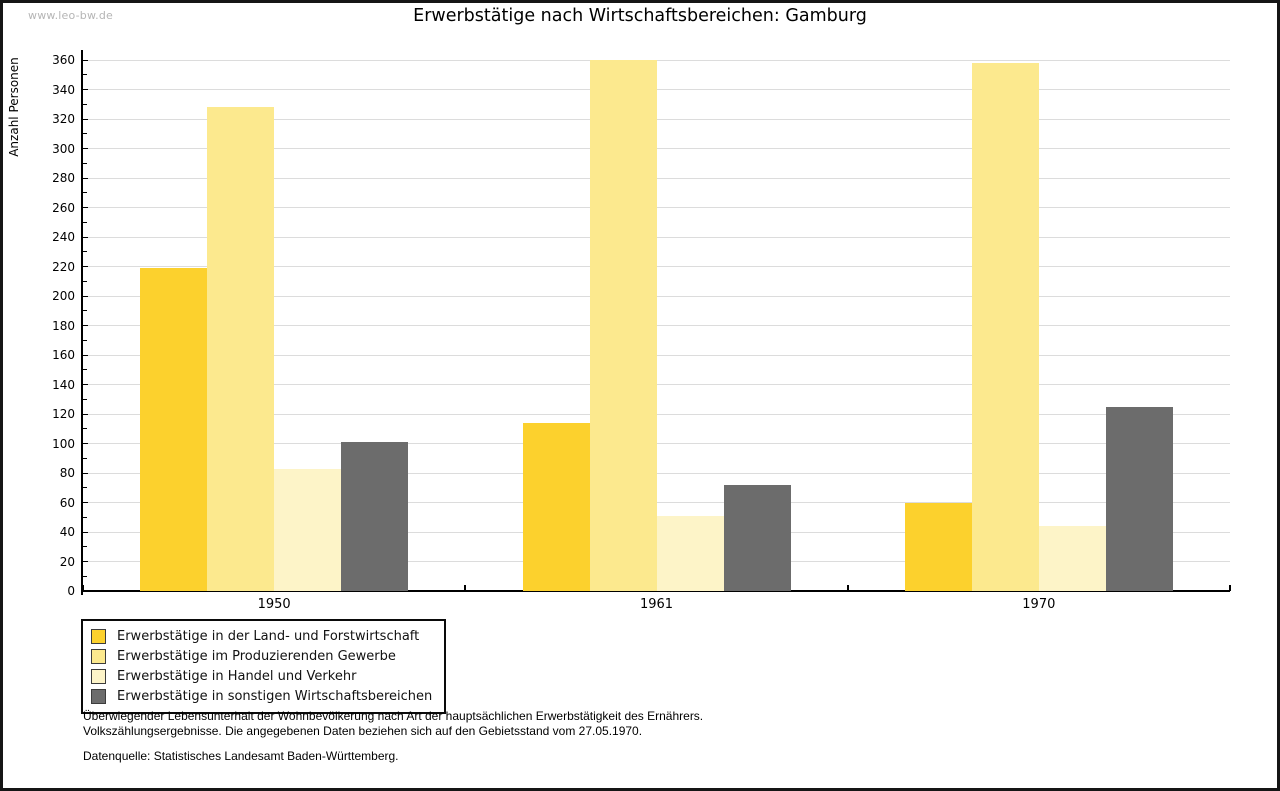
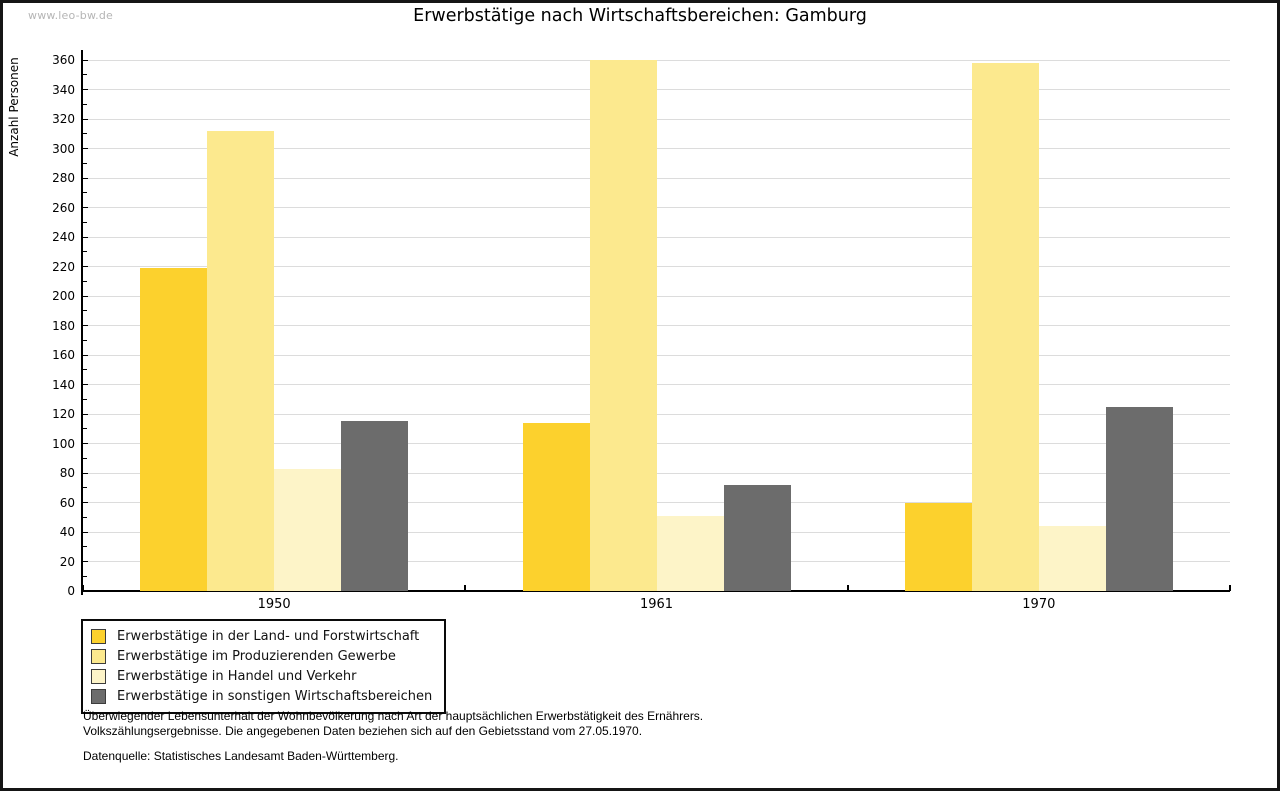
Erwerbstätige im Produzierenden Gewerbe/1950: 328 -> 312
Erwerbstätige in sonstigen Wirtschaftsbereichen/1950: 101 -> 115
